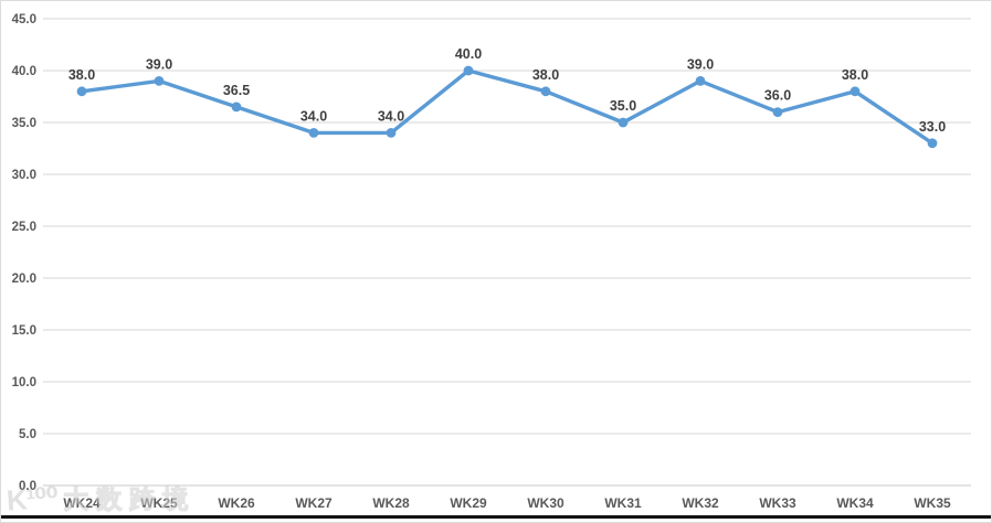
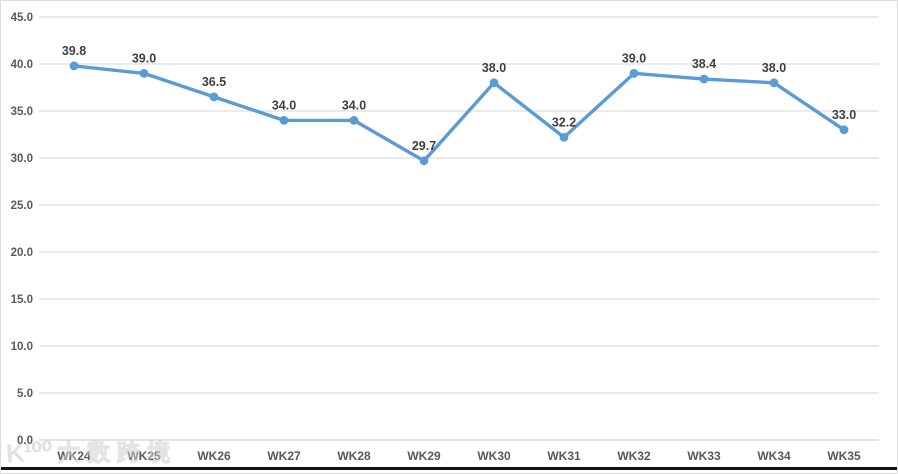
WK24: 38.0 -> 39.8
WK29: 40.0 -> 29.7
WK31: 35.0 -> 32.2
WK33: 36.0 -> 38.4
